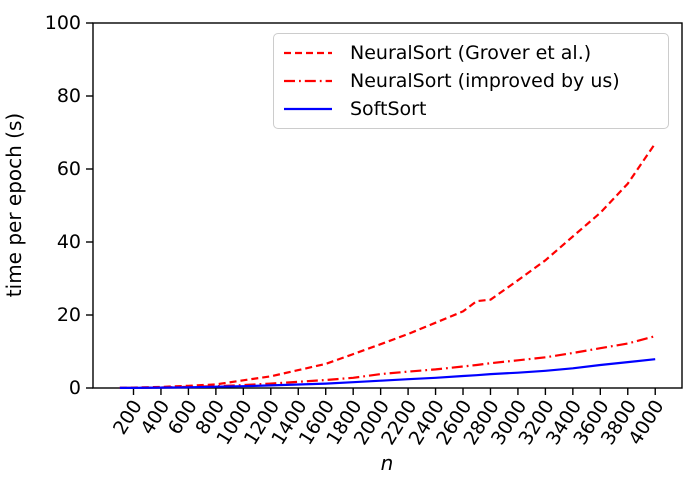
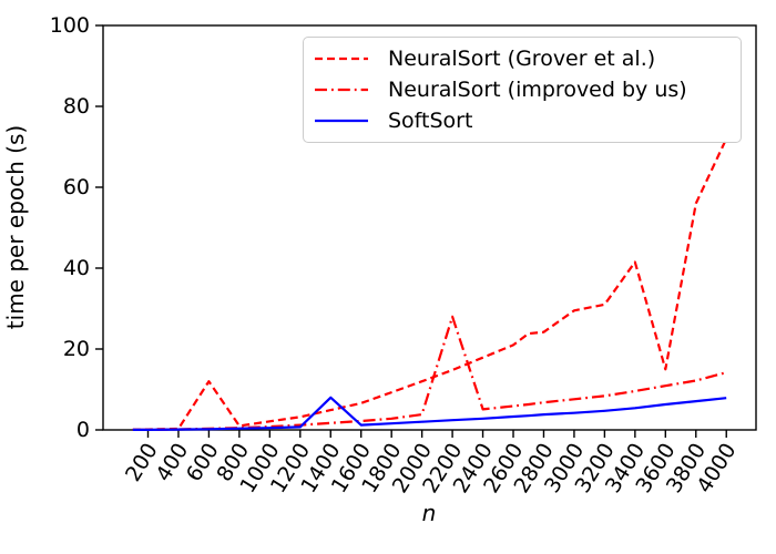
NeuralSort (Grover et al.)/600: 1 -> 12
SoftSort/1400: 1 -> 8
NeuralSort (improved by us)/2200: 4 -> 28
NeuralSort (Grover et al.)/3200: 35 -> 31
NeuralSort (Grover et al.)/3600: 48 -> 15
NeuralSort (Grover et al.)/4000: 67 -> 72
